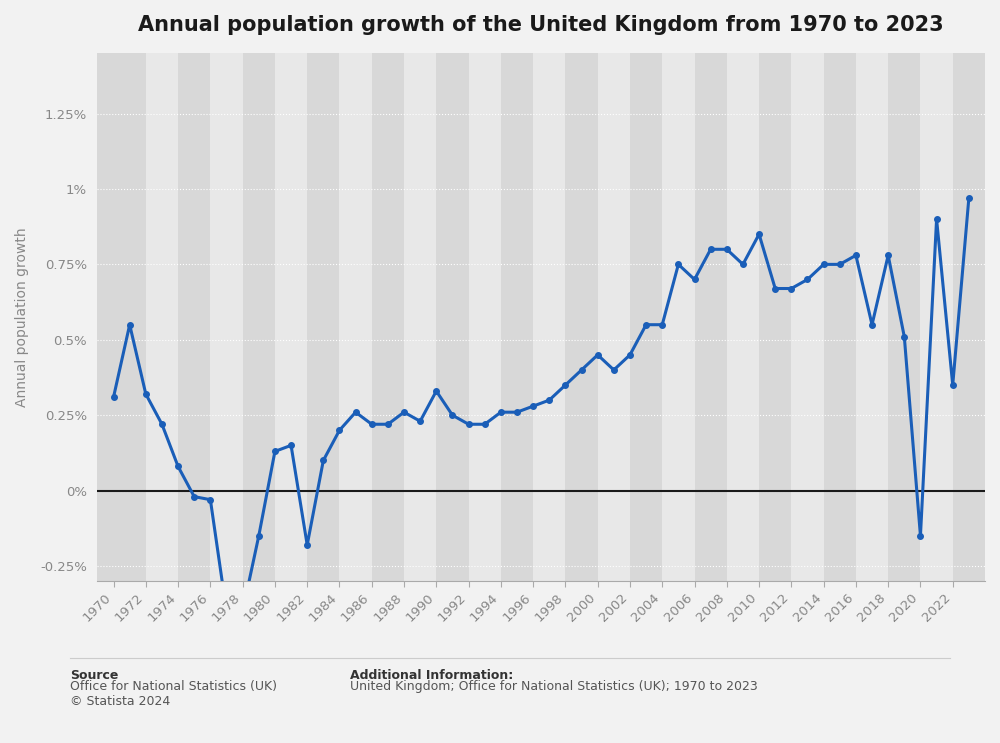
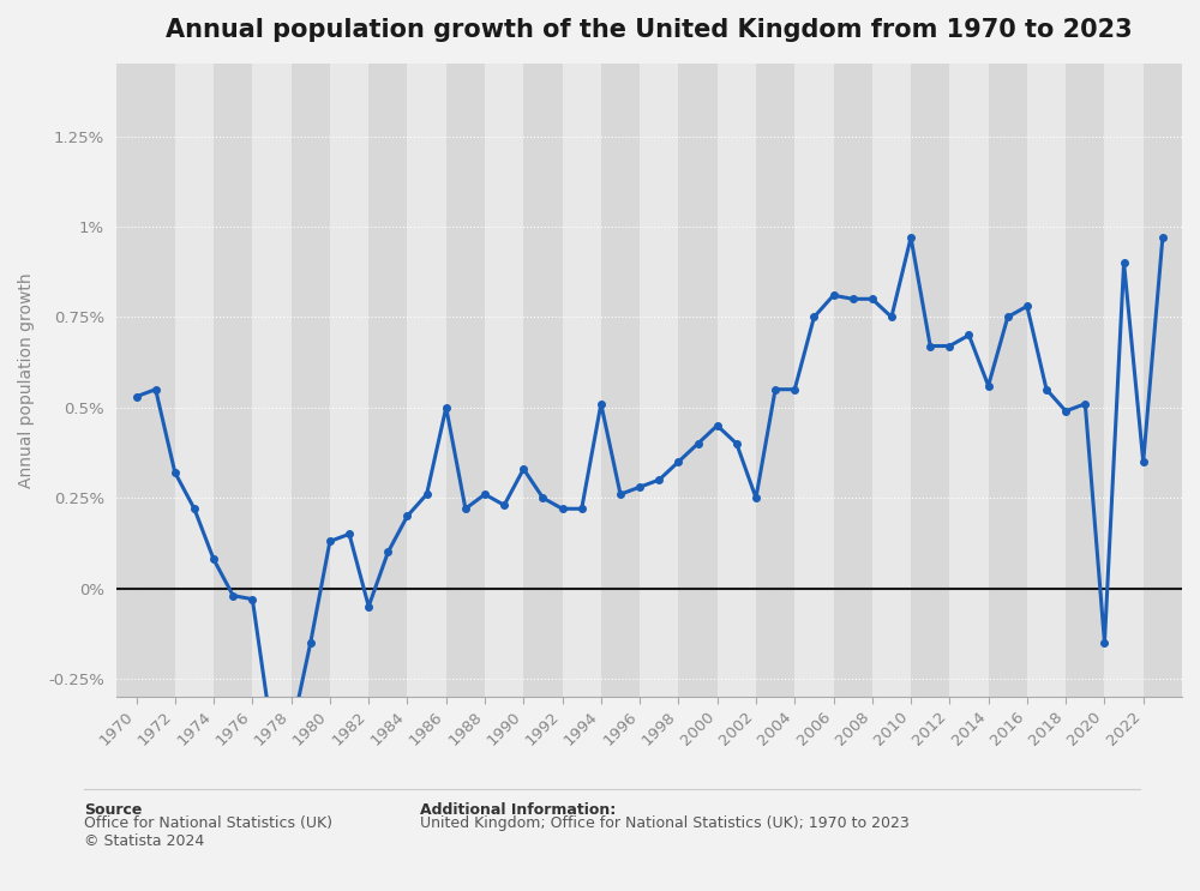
1970: 0.31% -> 0.53%
1982: -0.18% -> -0.05%
1986: 0.22% -> 0.50%
1994: 0.26% -> 0.51%
2002: 0.45% -> 0.25%
2006: 0.70% -> 0.81%
2010: 0.85% -> 0.97%
2014: 0.75% -> 0.56%
2018: 0.78% -> 0.49%
